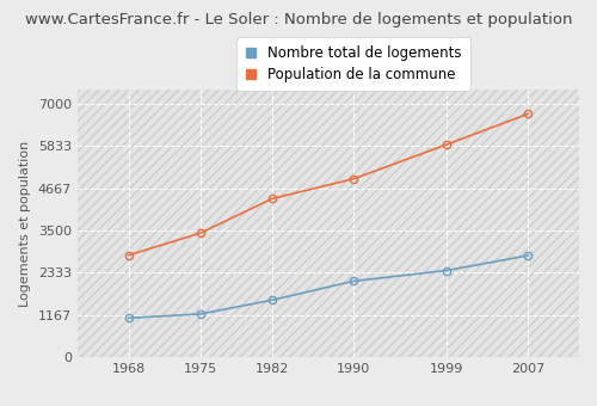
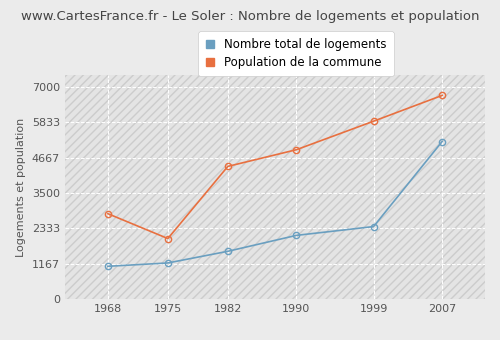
Population de la commune/1975: 3430 -> 2000
Nombre total de logements/2007: 2810 -> 5200
